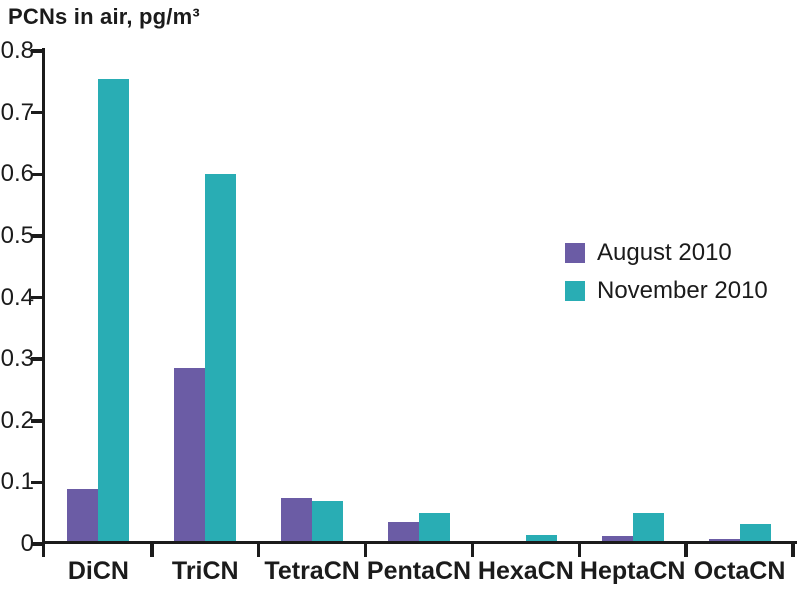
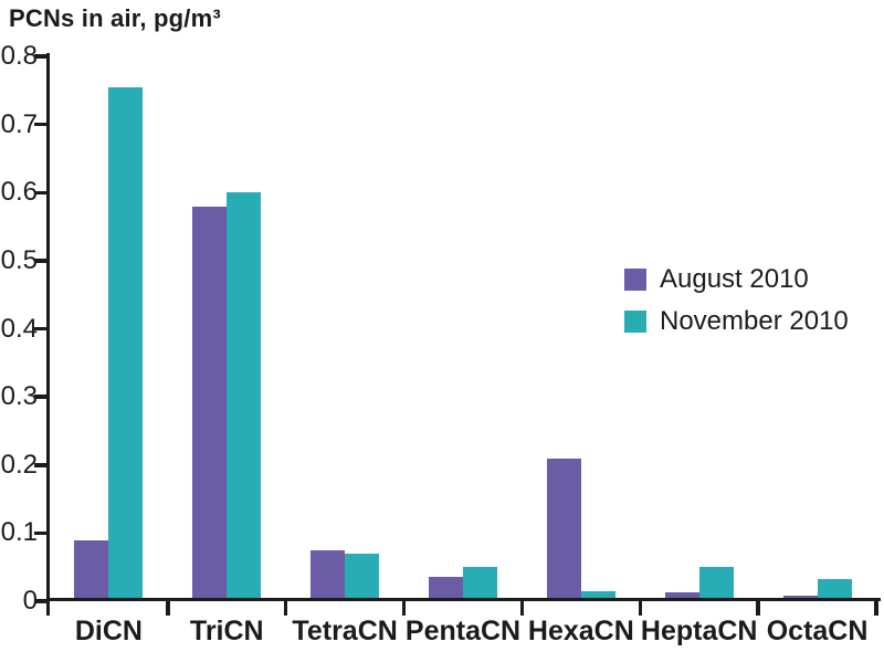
August 2010/TriCN: 0.28 -> 0.58
August 2010/HexaCN: 0.01 -> 0.21
